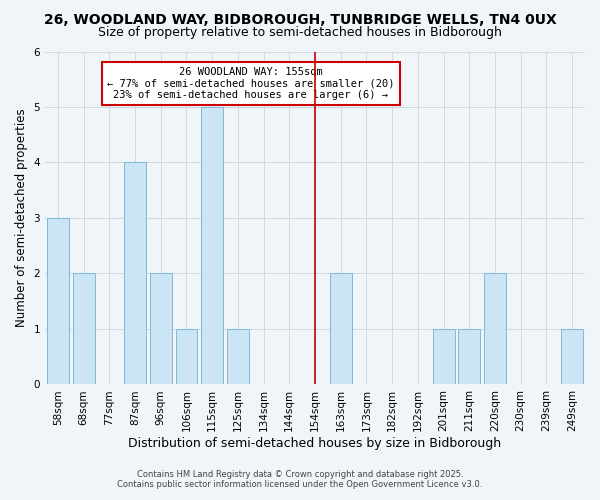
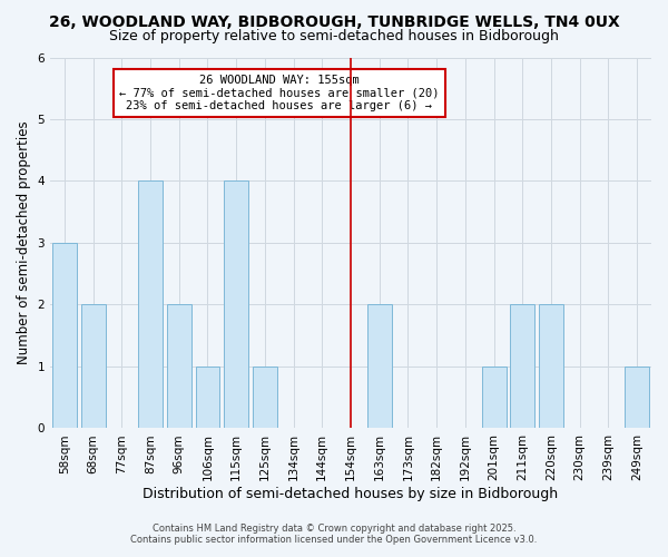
115sqm: 5 -> 4
211sqm: 1 -> 2
